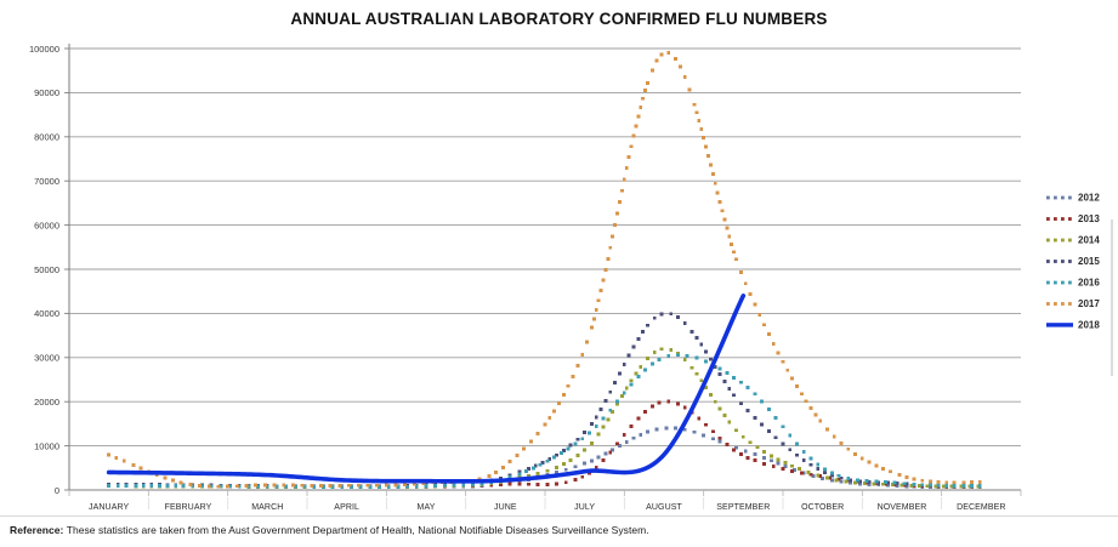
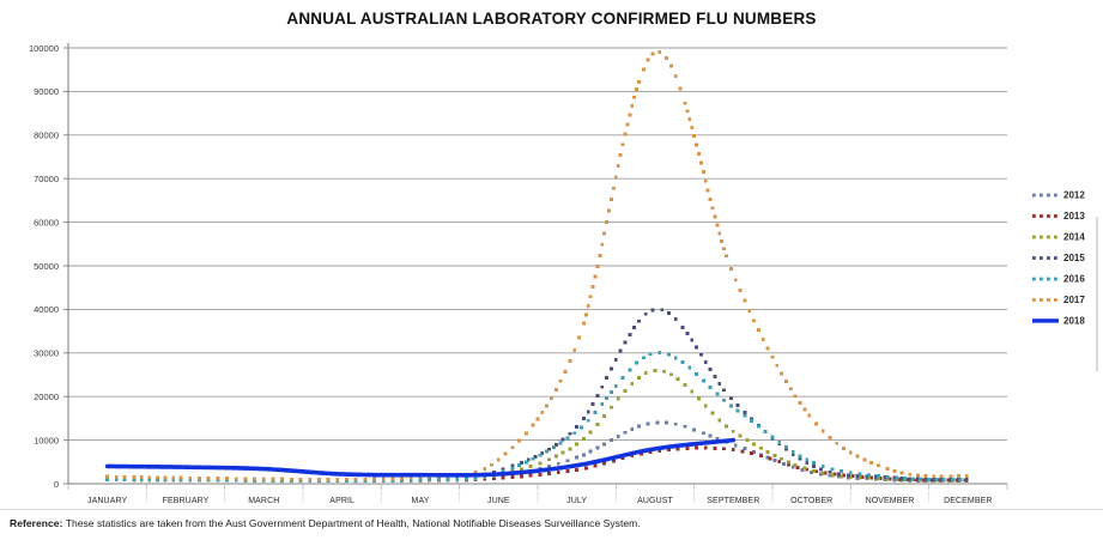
2017/JANUARY: 8000 -> 2000
2013/AUGUST: 20000 -> 7000
2014/AUGUST: 32000 -> 26000
2016/SEPTEMBER: 24000 -> 18000
2018/SEPTEMBER: 44000 -> 10000
